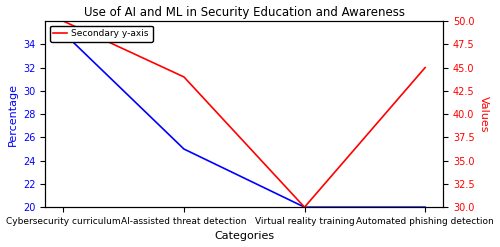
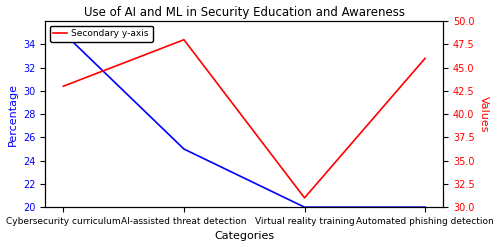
Secondary y-axis/Cybersecurity curriculum: 50 -> 43
Secondary y-axis/AI-assisted threat detection: 44 -> 48
Secondary y-axis/Virtual reality training: 30 -> 31
Secondary y-axis/Automated phishing detection: 45 -> 46
